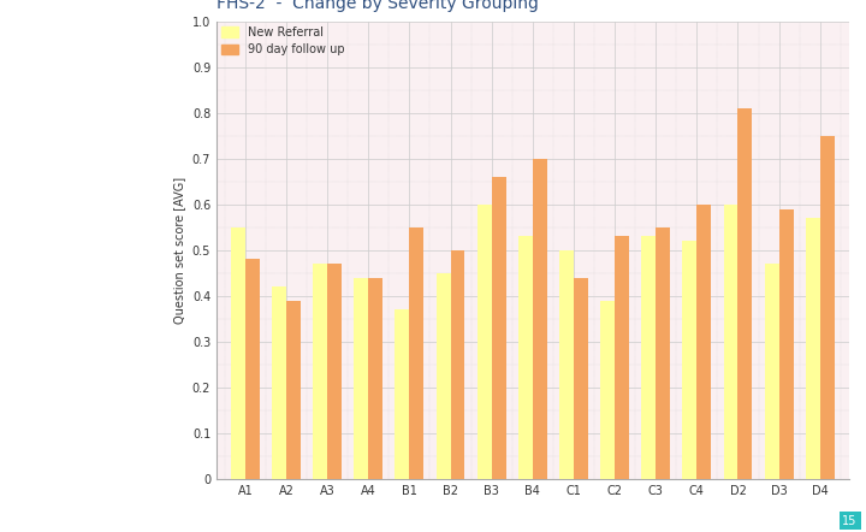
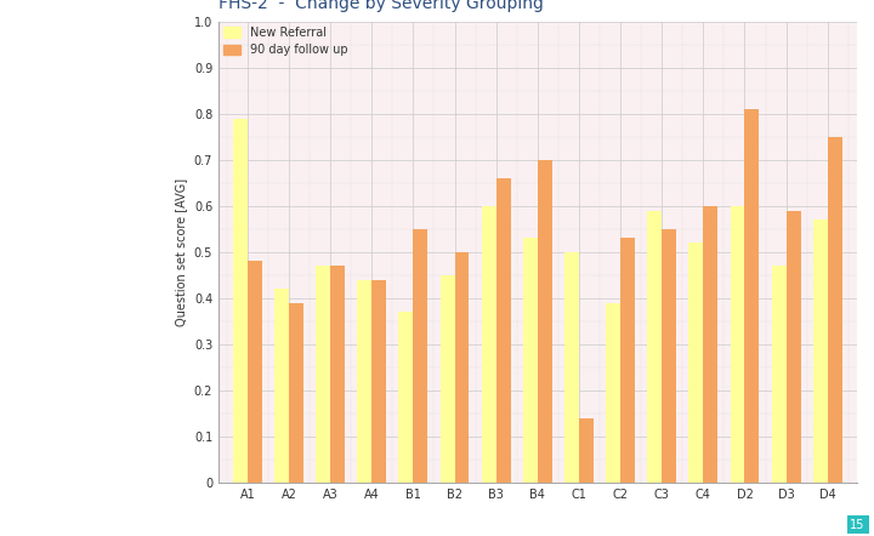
New Referral/A1: 0.55 -> 0.79
90 day follow up/C1: 0.44 -> 0.14
New Referral/C3: 0.53 -> 0.59
